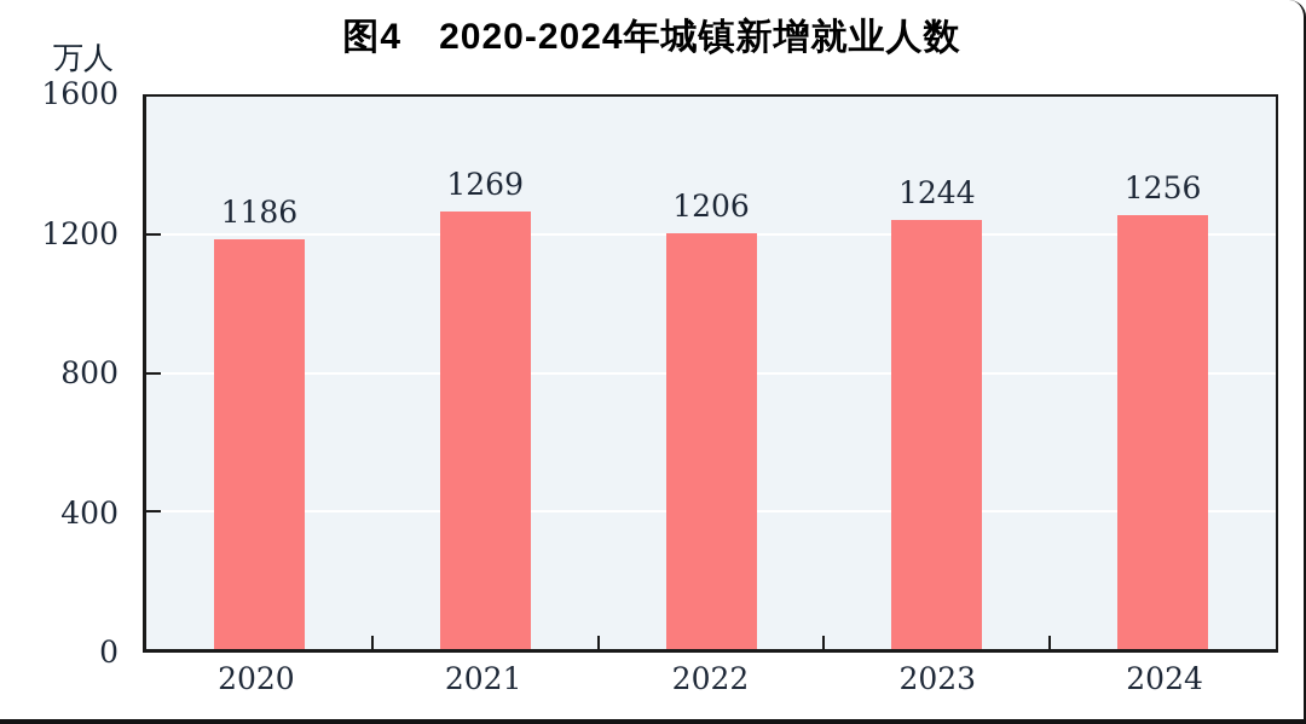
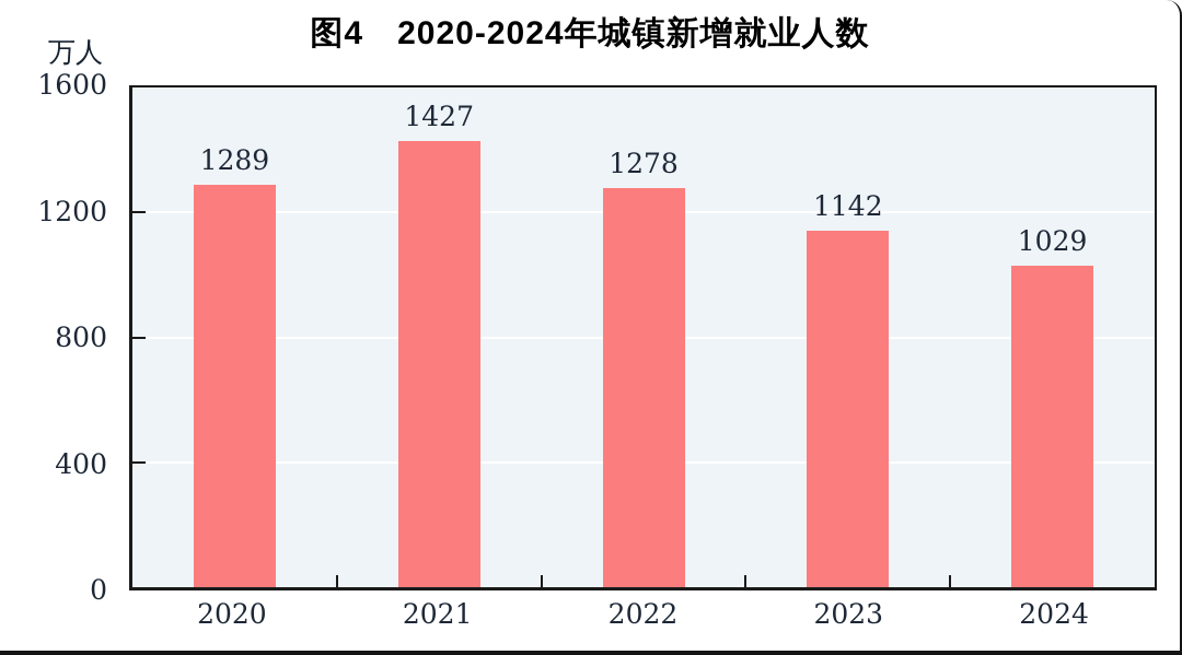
2020: 1186 -> 1289
2021: 1269 -> 1427
2022: 1206 -> 1278
2023: 1244 -> 1142
2024: 1256 -> 1029
